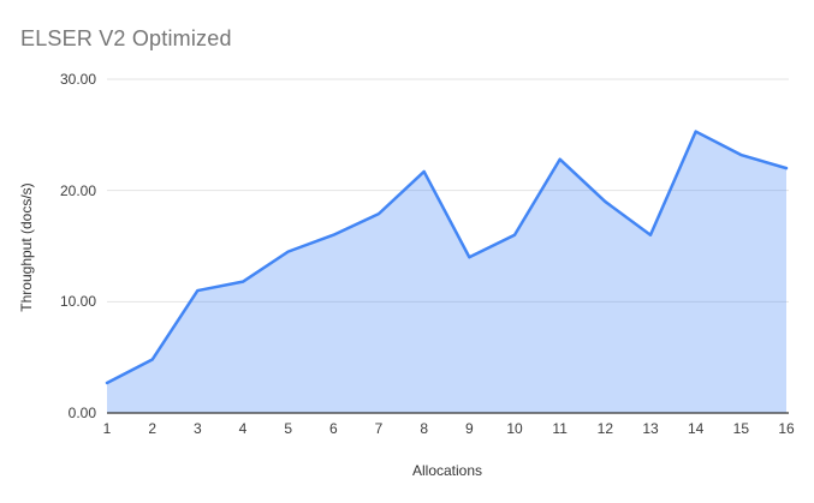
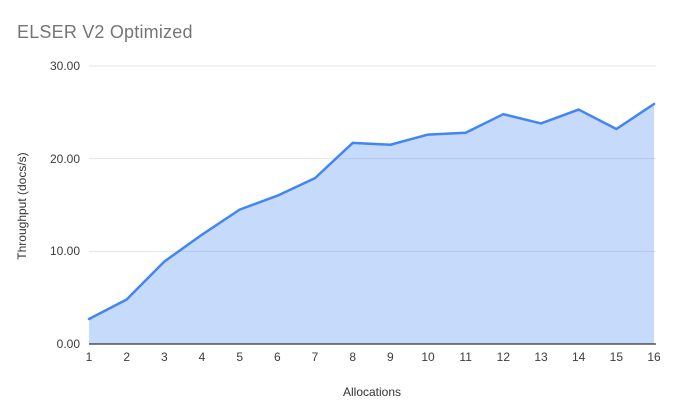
3: 11 -> 9
9: 14 -> 22
10: 16 -> 23
12: 19 -> 25
13: 16 -> 24
16: 22 -> 26
